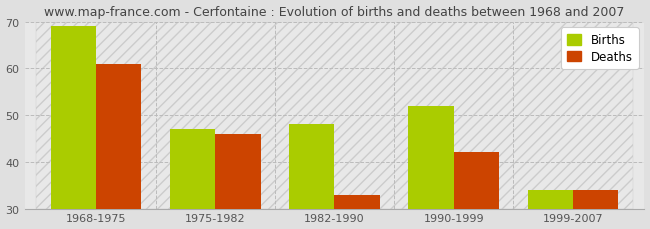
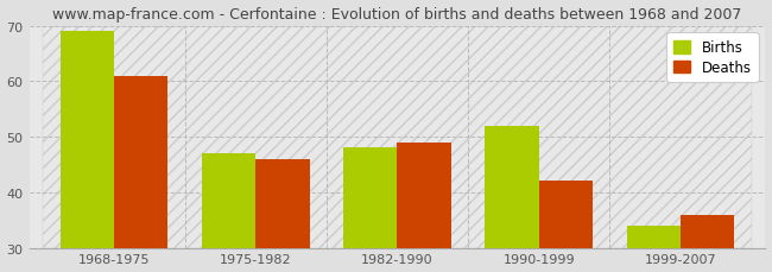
Deaths/1982-1990: 33 -> 49
Deaths/1999-2007: 34 -> 36
